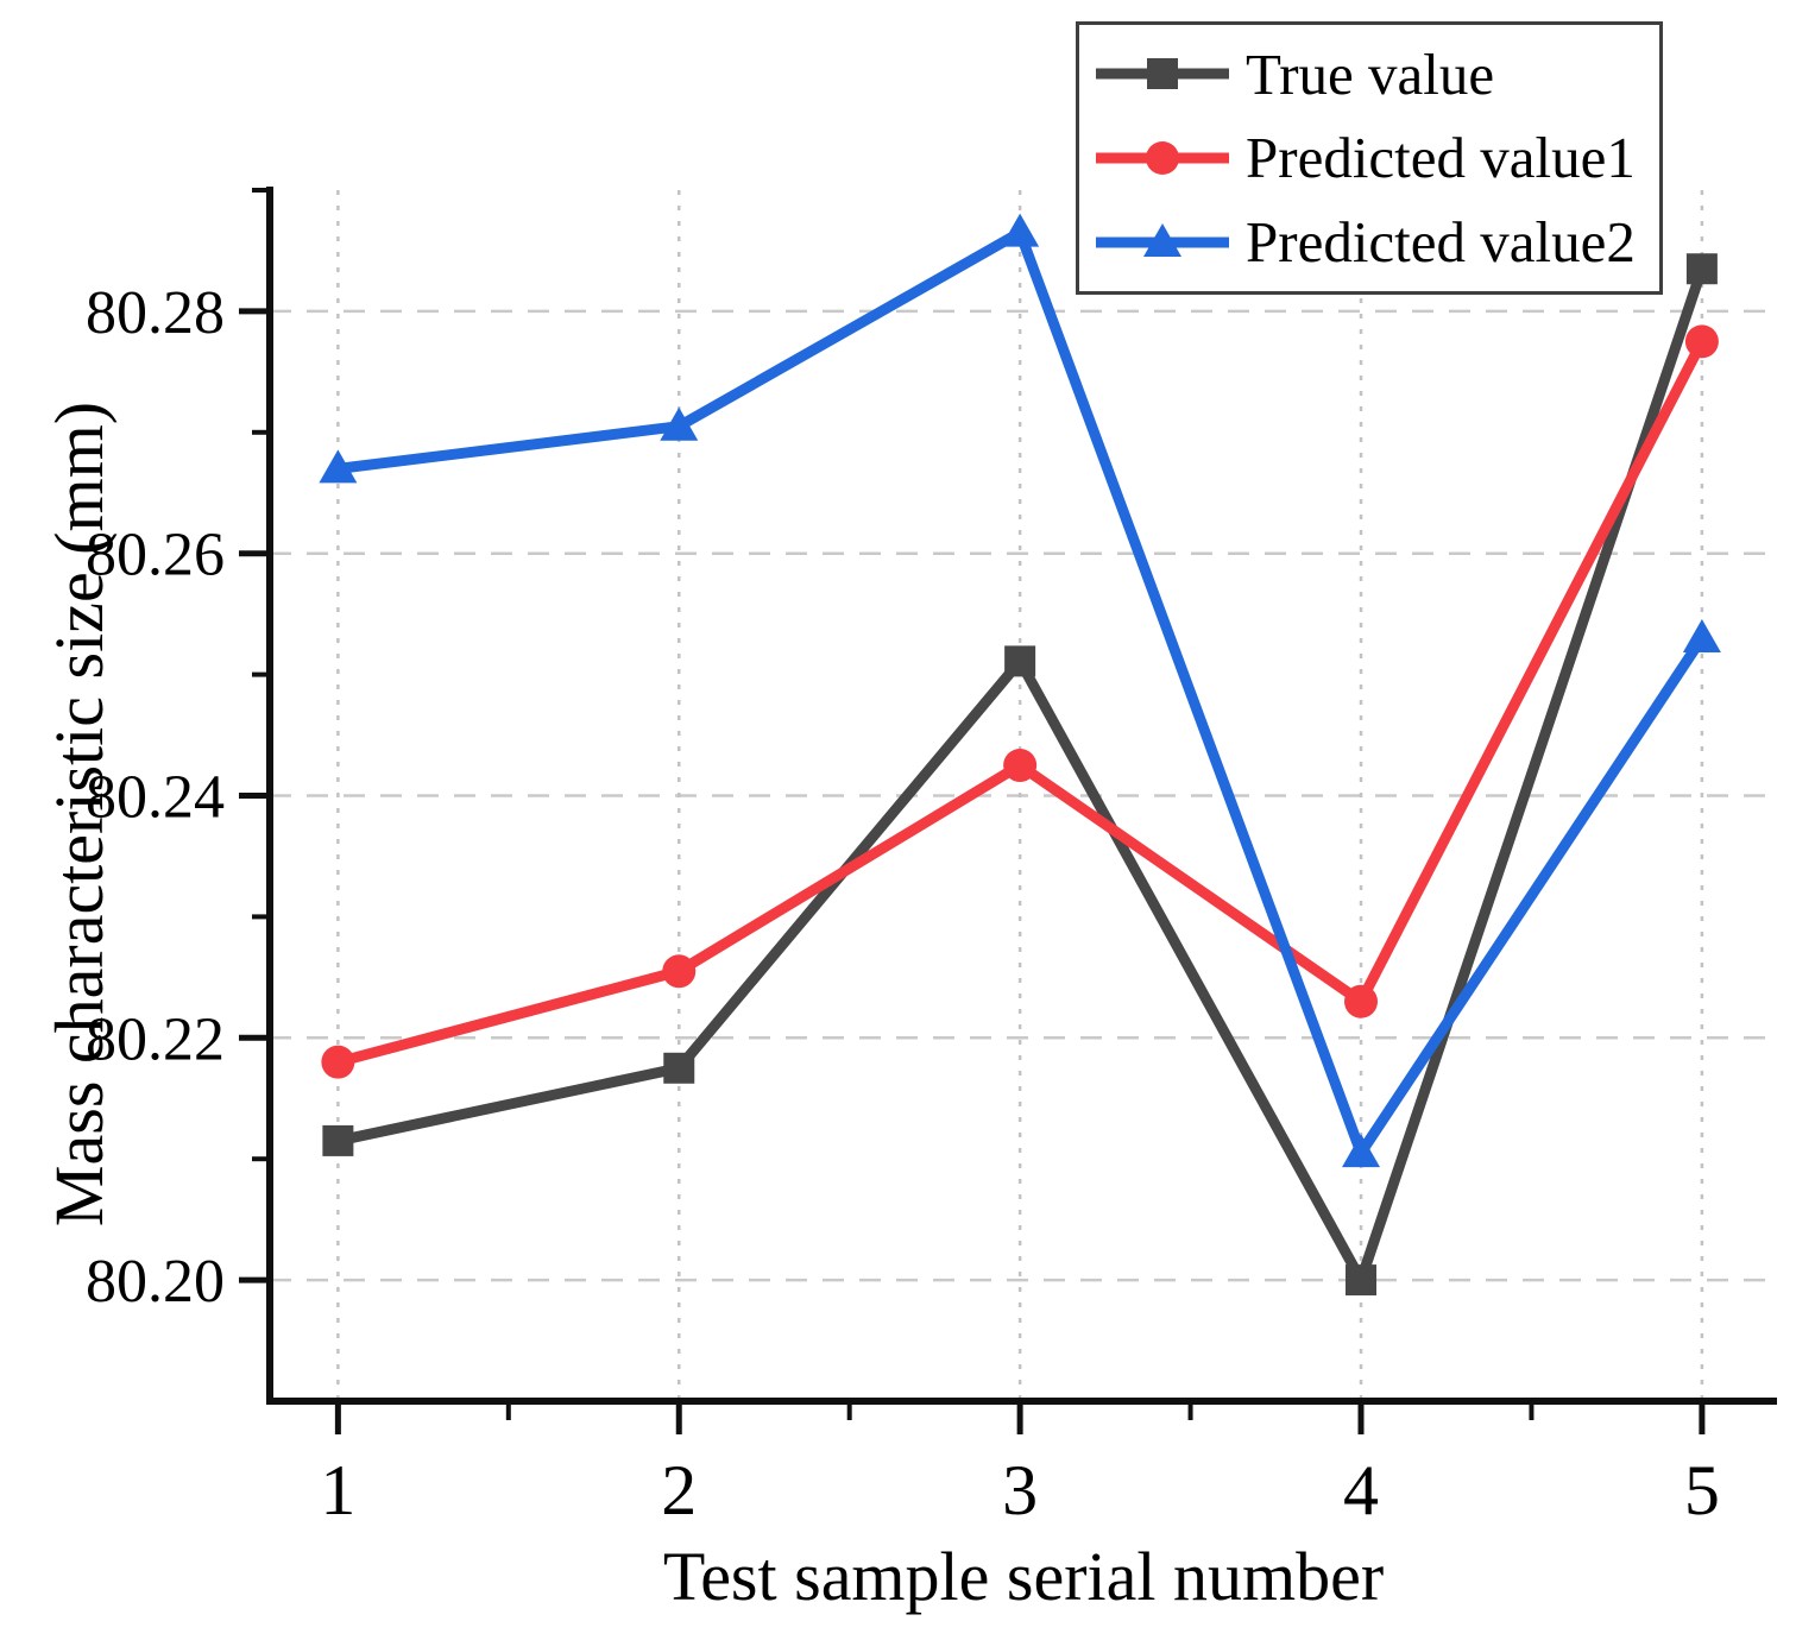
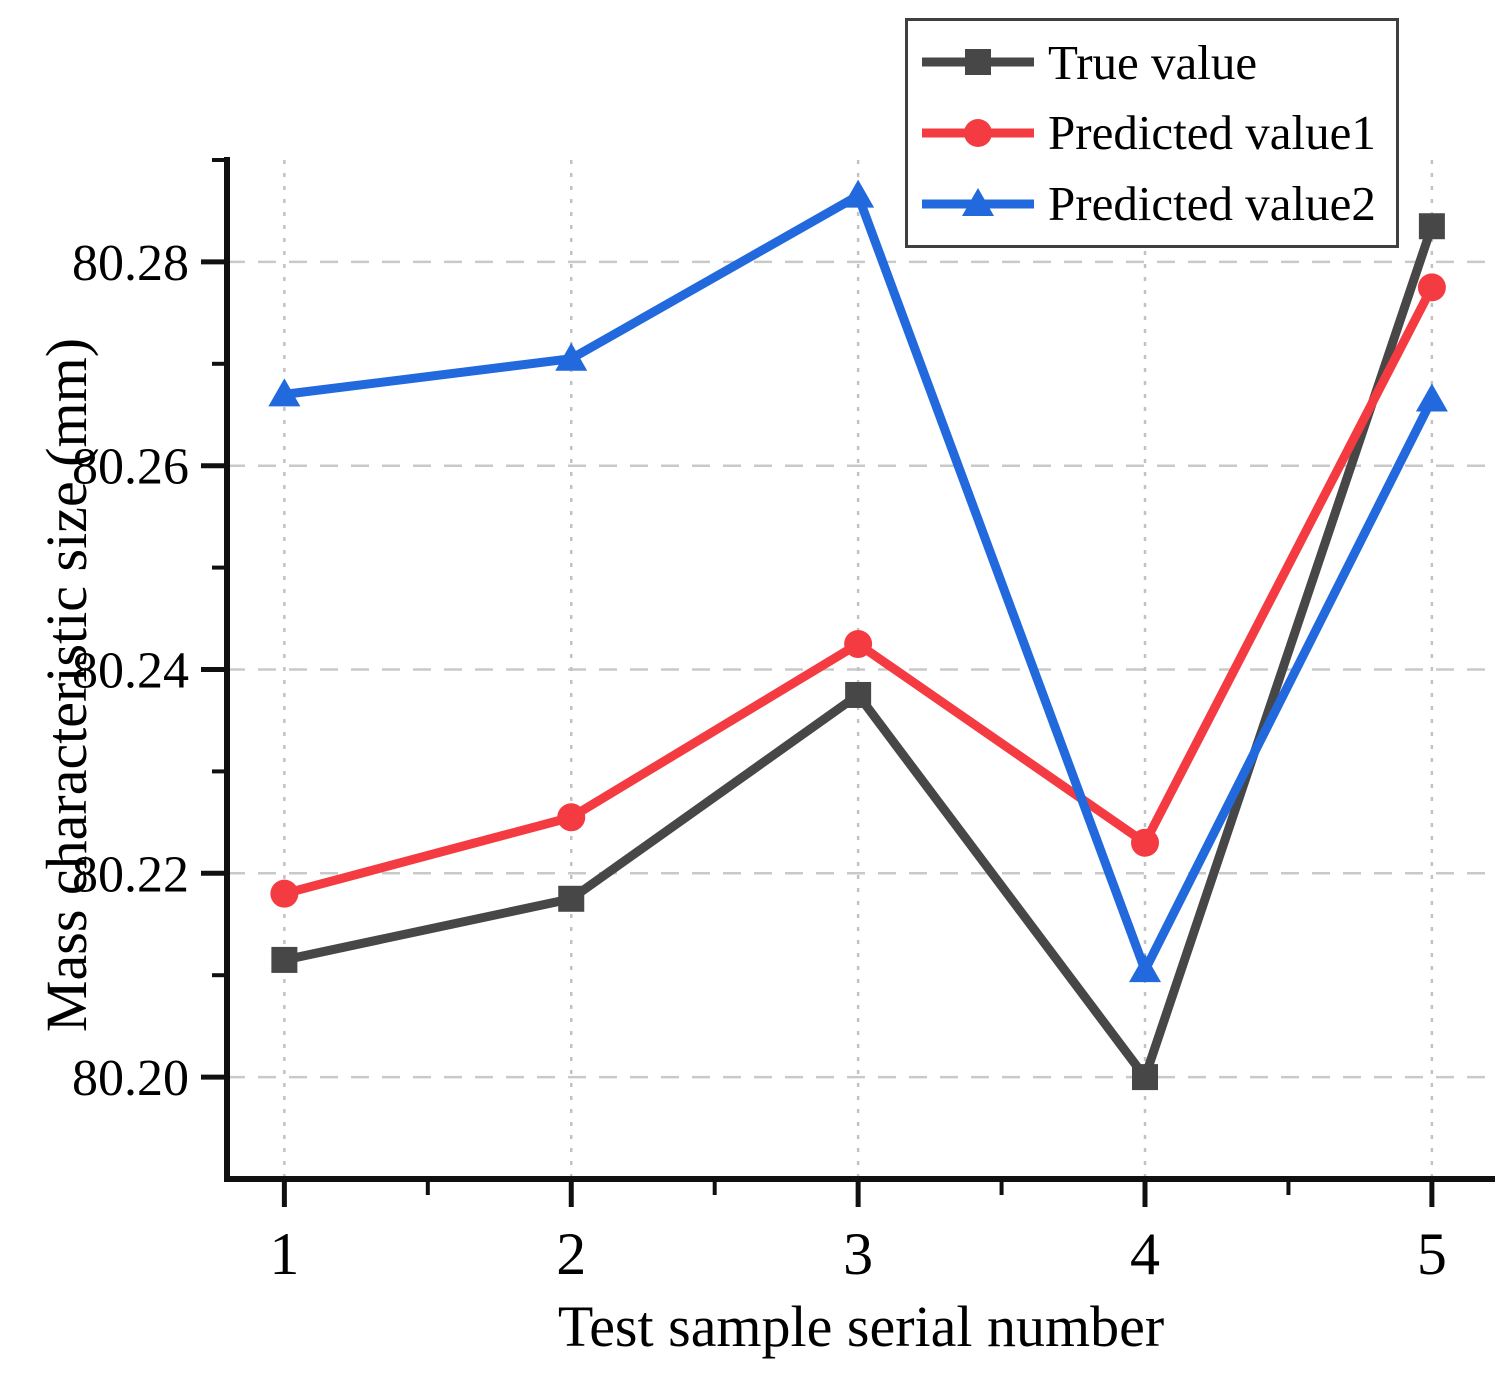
True value/3: 80.2511 -> 80.2375
Predicted value2/5: 80.2530 -> 80.2665
